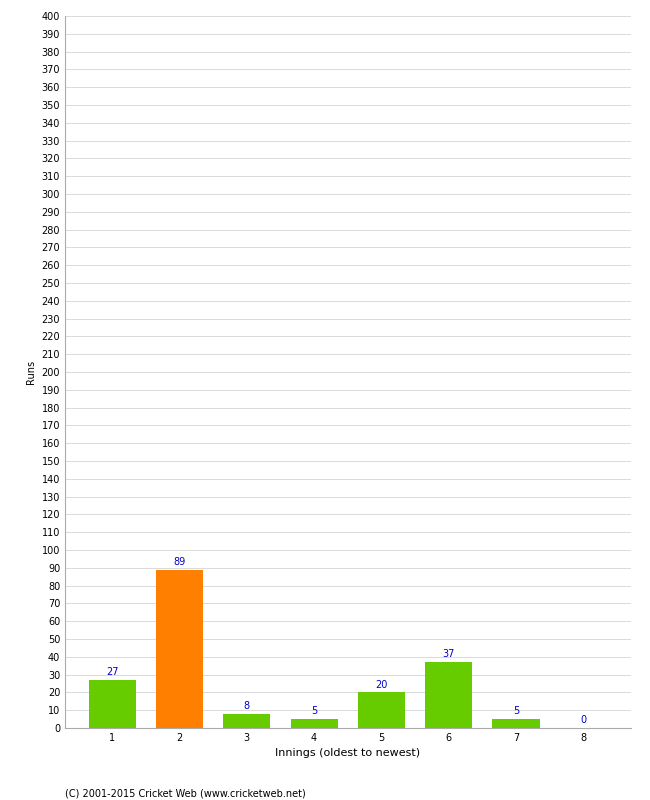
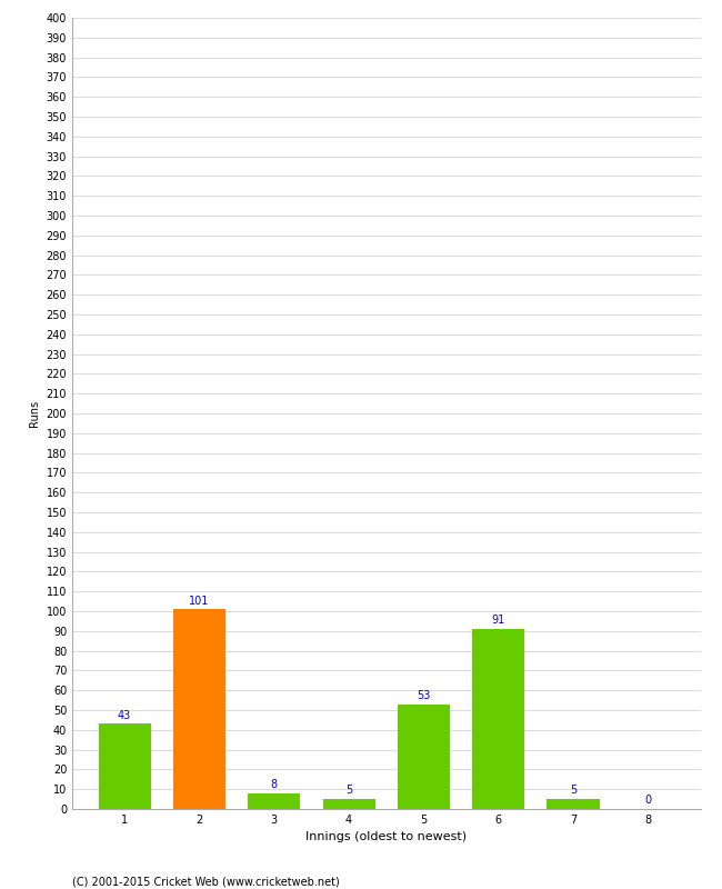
1: 27 -> 43
2: 89 -> 101
5: 20 -> 53
6: 37 -> 91
